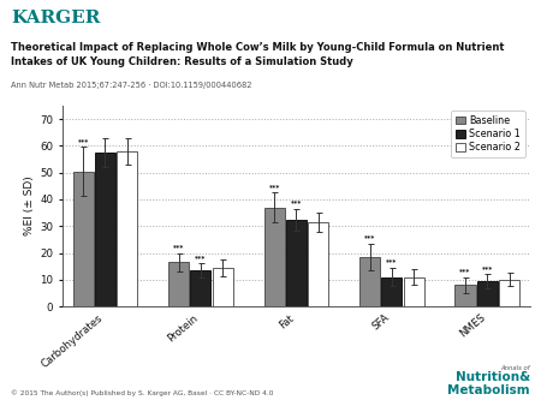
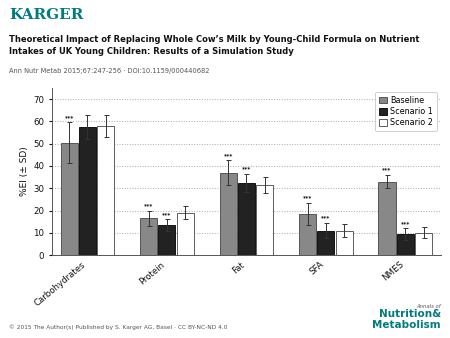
Scenario 2/Protein: 14.5 -> 19.0
Baseline/NMES: 8.0 -> 33.0
